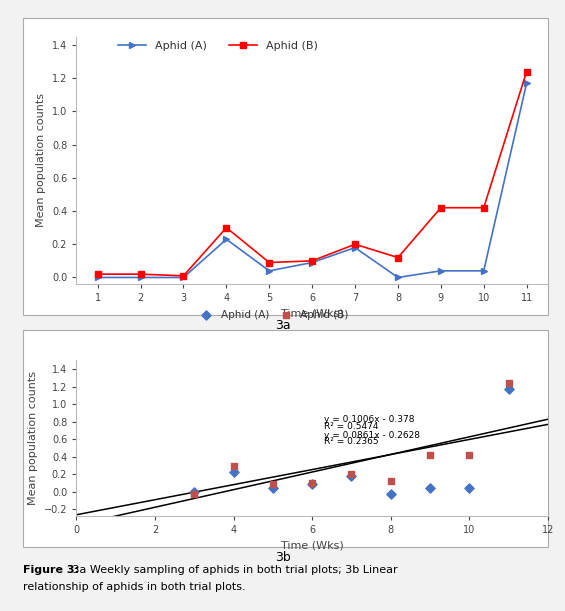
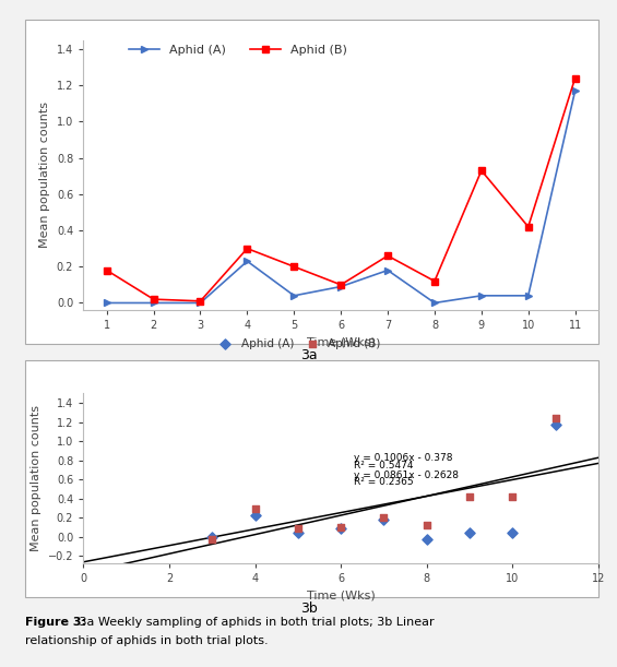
Aphid (B)/1: 0.02 -> 0.18
Aphid (B)/5: 0.09 -> 0.20
Aphid (B)/7: 0.20 -> 0.26
Aphid (B)/9: 0.42 -> 0.73
